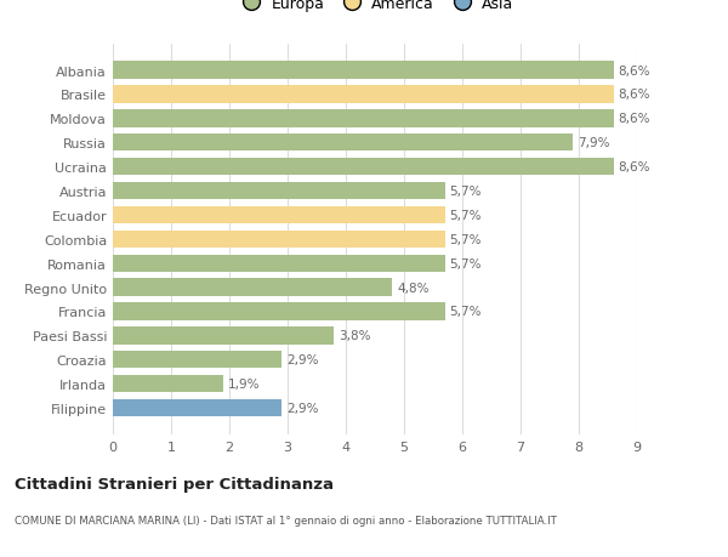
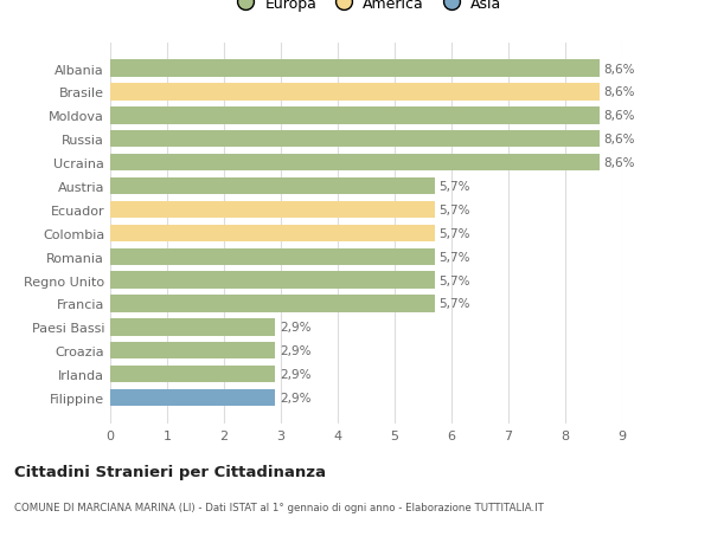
Russia: 7,9% -> 8,6%
Regno Unito: 4,8% -> 5,7%
Paesi Bassi: 3,8% -> 2,9%
Irlanda: 1,9% -> 2,9%
